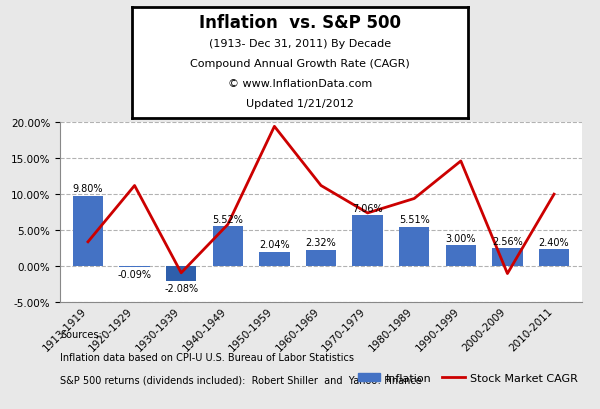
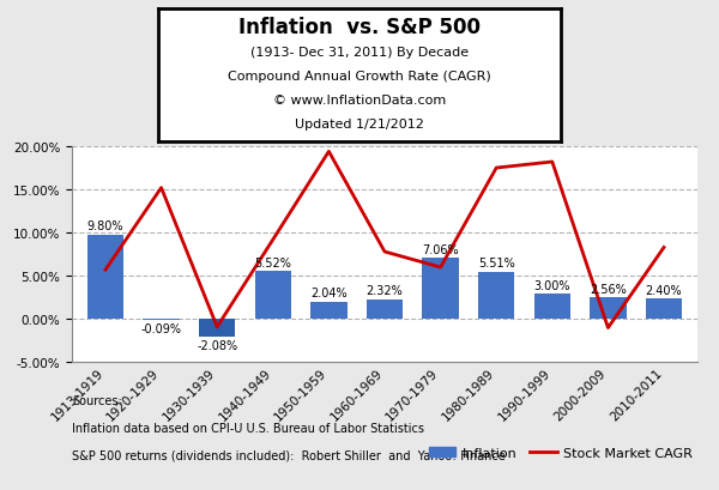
Stock Market CAGR/1913-1919: 3.4% -> 5.7%
Stock Market CAGR/1920-1929: 11.2% -> 15.2%
Stock Market CAGR/1940-1949: 5.8% -> 9.2%
Stock Market CAGR/1960-1969: 11.2% -> 7.8%
Stock Market CAGR/1970-1979: 7.4% -> 6.0%
Stock Market CAGR/1980-1989: 9.4% -> 17.5%
Stock Market CAGR/1990-1999: 14.6% -> 18.2%
Stock Market CAGR/2010-2011: 10.0% -> 8.3%
